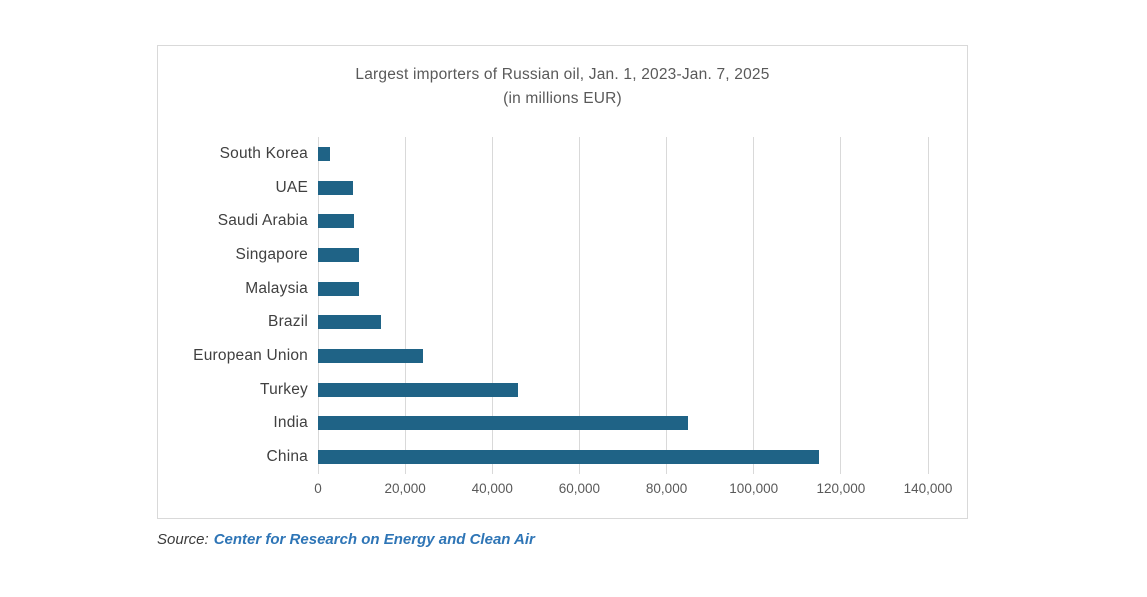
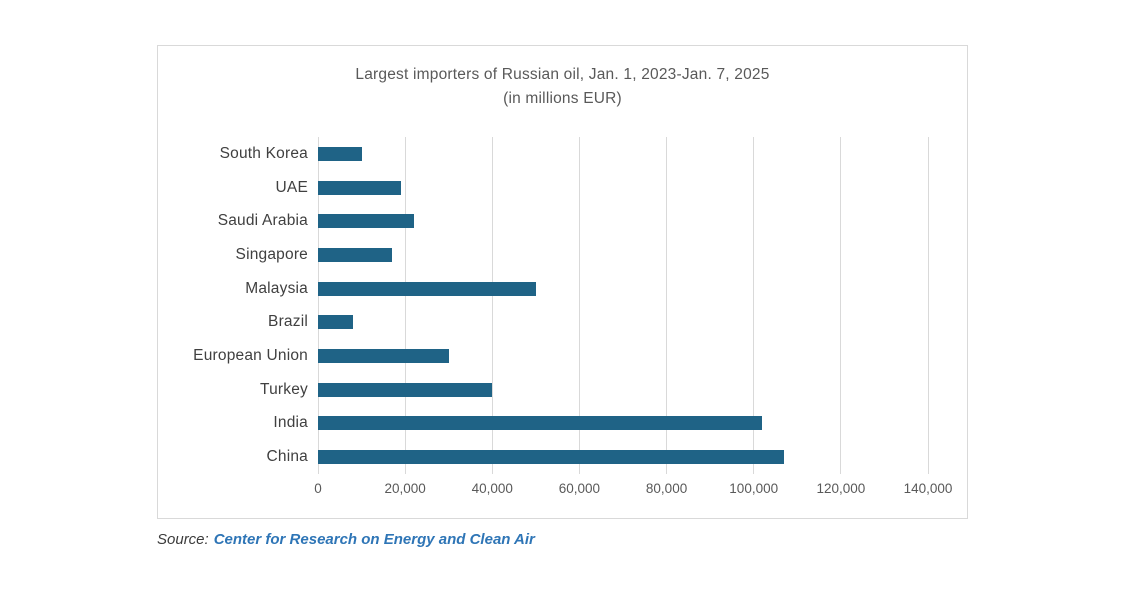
South Korea: 3000 -> 10000
UAE: 8000 -> 19000
Saudi Arabia: 8000 -> 22000
Singapore: 9000 -> 17000
Malaysia: 10000 -> 50000
Brazil: 14000 -> 8000
European Union: 24000 -> 30000
Turkey: 46000 -> 40000
India: 85000 -> 102000
China: 115000 -> 107000
